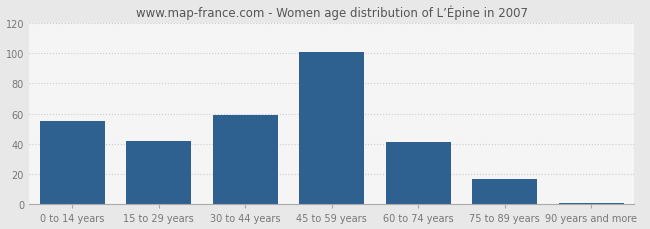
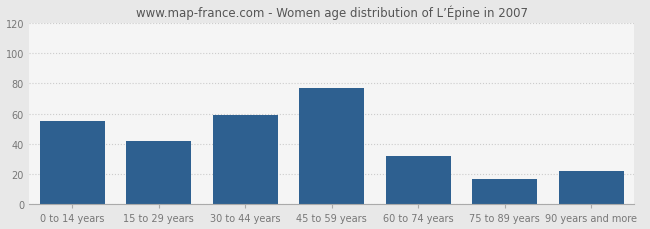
45 to 59 years: 101 -> 77
60 to 74 years: 41 -> 32
90 years and more: 1 -> 22
